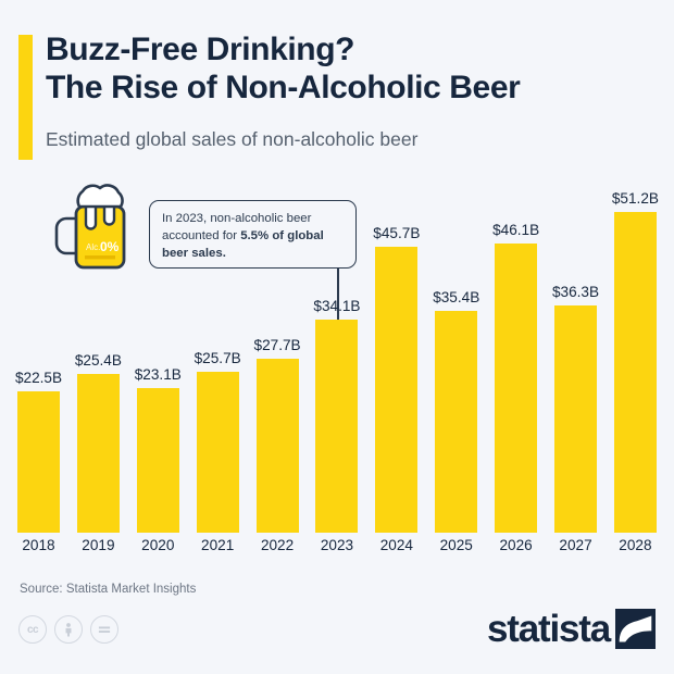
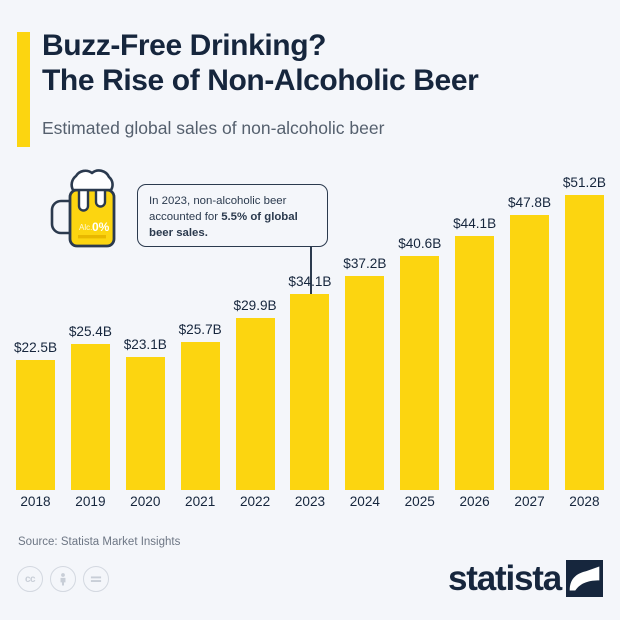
2022: $27.7B -> $29.9B
2024: $45.7B -> $37.2B
2025: $35.4B -> $40.6B
2026: $46.1B -> $44.1B
2027: $36.3B -> $47.8B
